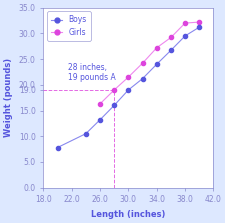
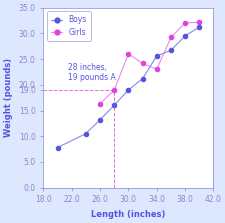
Girls/30.0: 21.5 -> 26.0
Boys/34.0: 24.0 -> 25.6
Girls/34.0: 27.2 -> 23.0
